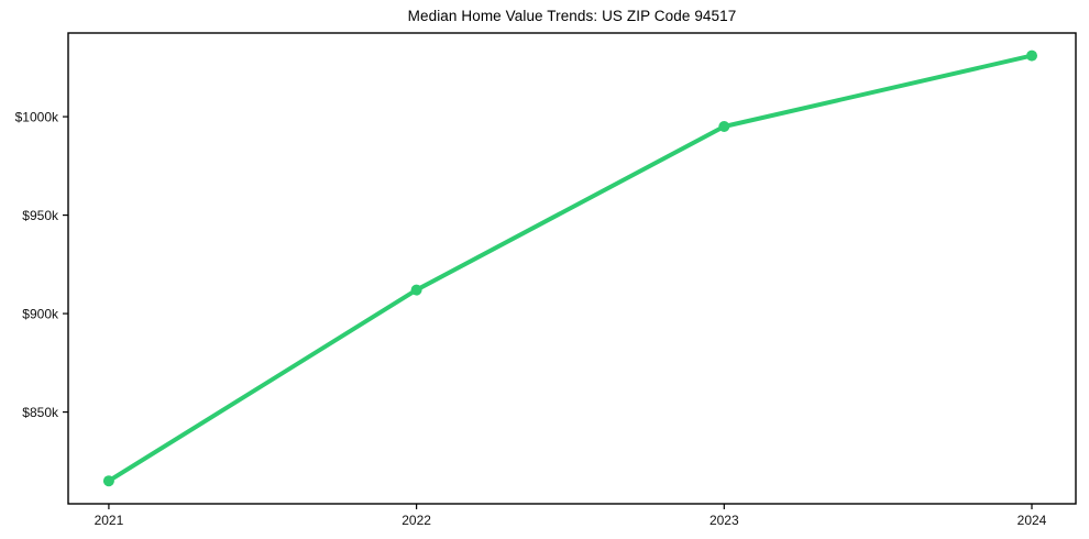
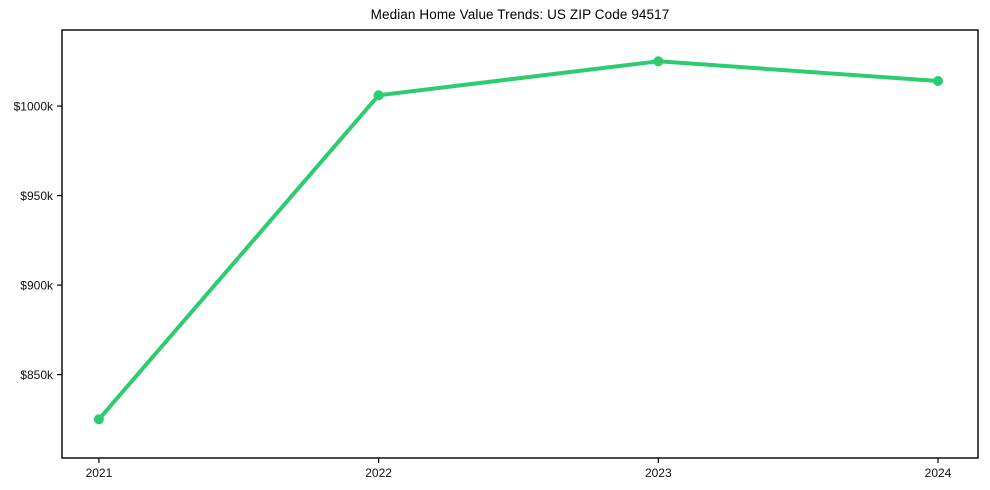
2021: $815k -> $825k
2022: $912k -> $1006k
2023: $995k -> $1025k
2024: $1031k -> $1014k
